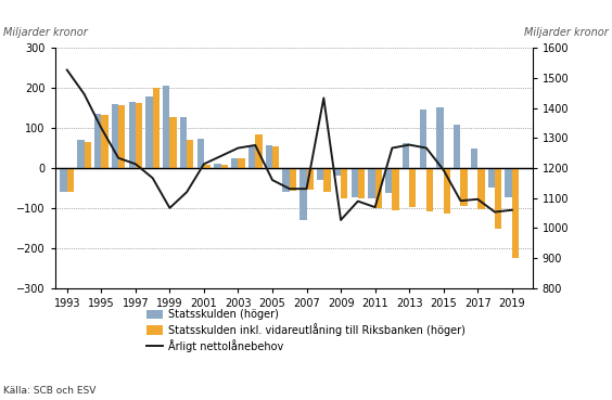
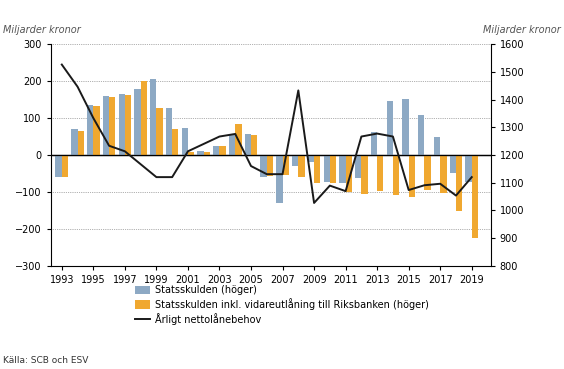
Årligt nettolånebehov/1999: -100 -> -60
Årligt nettolånebehov/2015: -5 -> -95
Årligt nettolånebehov/2019: -105 -> -60
